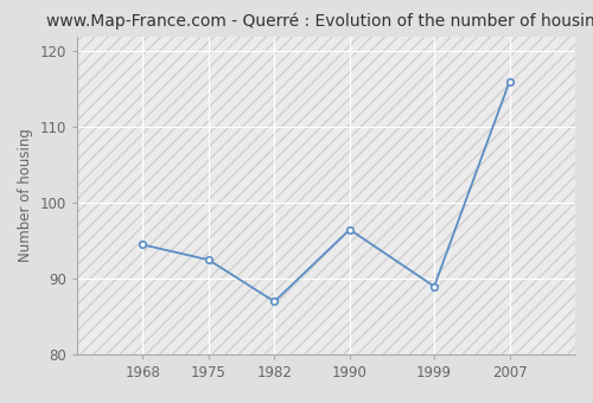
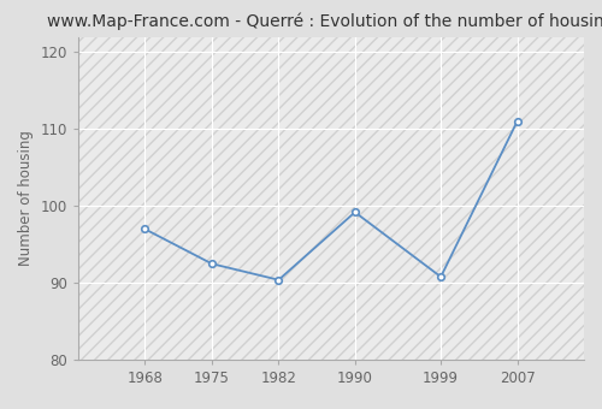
1968: 94.5 -> 97.0
1982: 87.0 -> 90.4
1990: 96.5 -> 99.2
1999: 89.0 -> 90.8
2007: 116.0 -> 111.0
